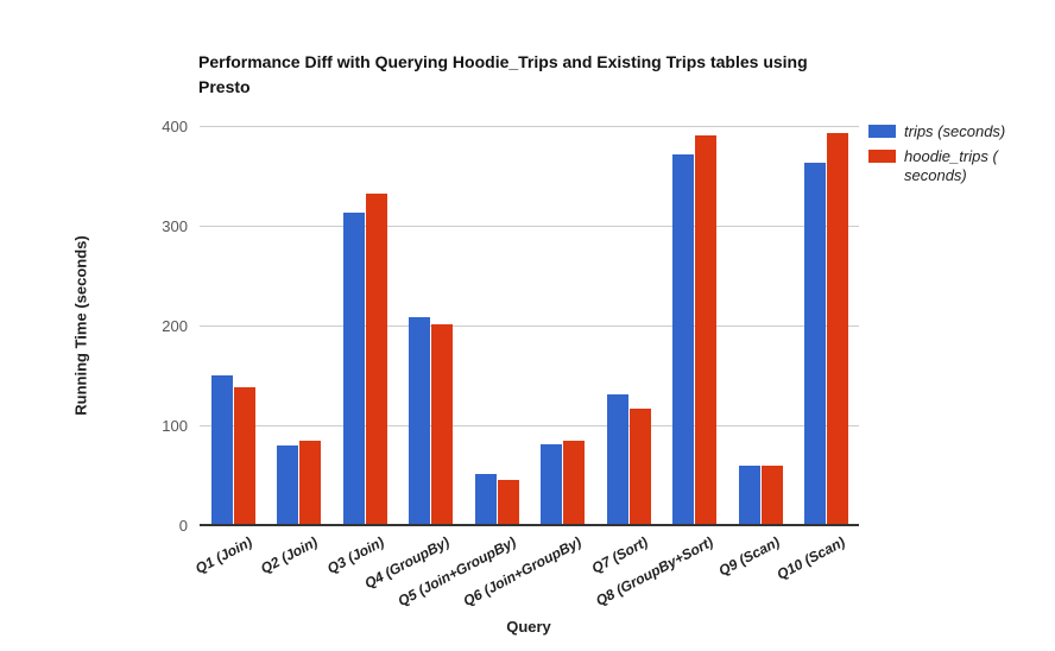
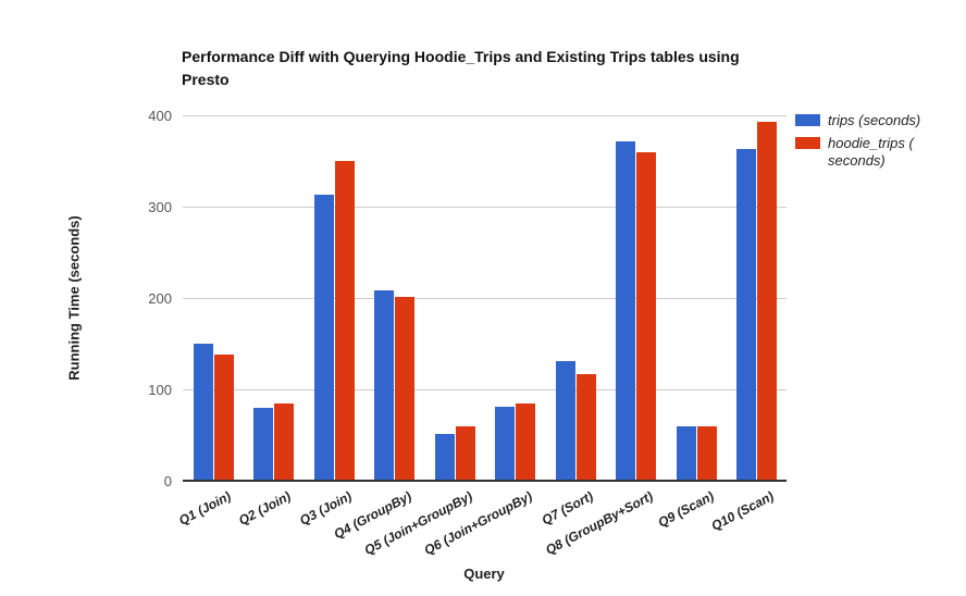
hoodie_trips ( seconds)/Q3 (Join): 330 -> 350
hoodie_trips ( seconds)/Q5 (Join+GroupBy): 40 -> 60
hoodie_trips ( seconds)/Q8 (GroupBy+Sort): 390 -> 360
